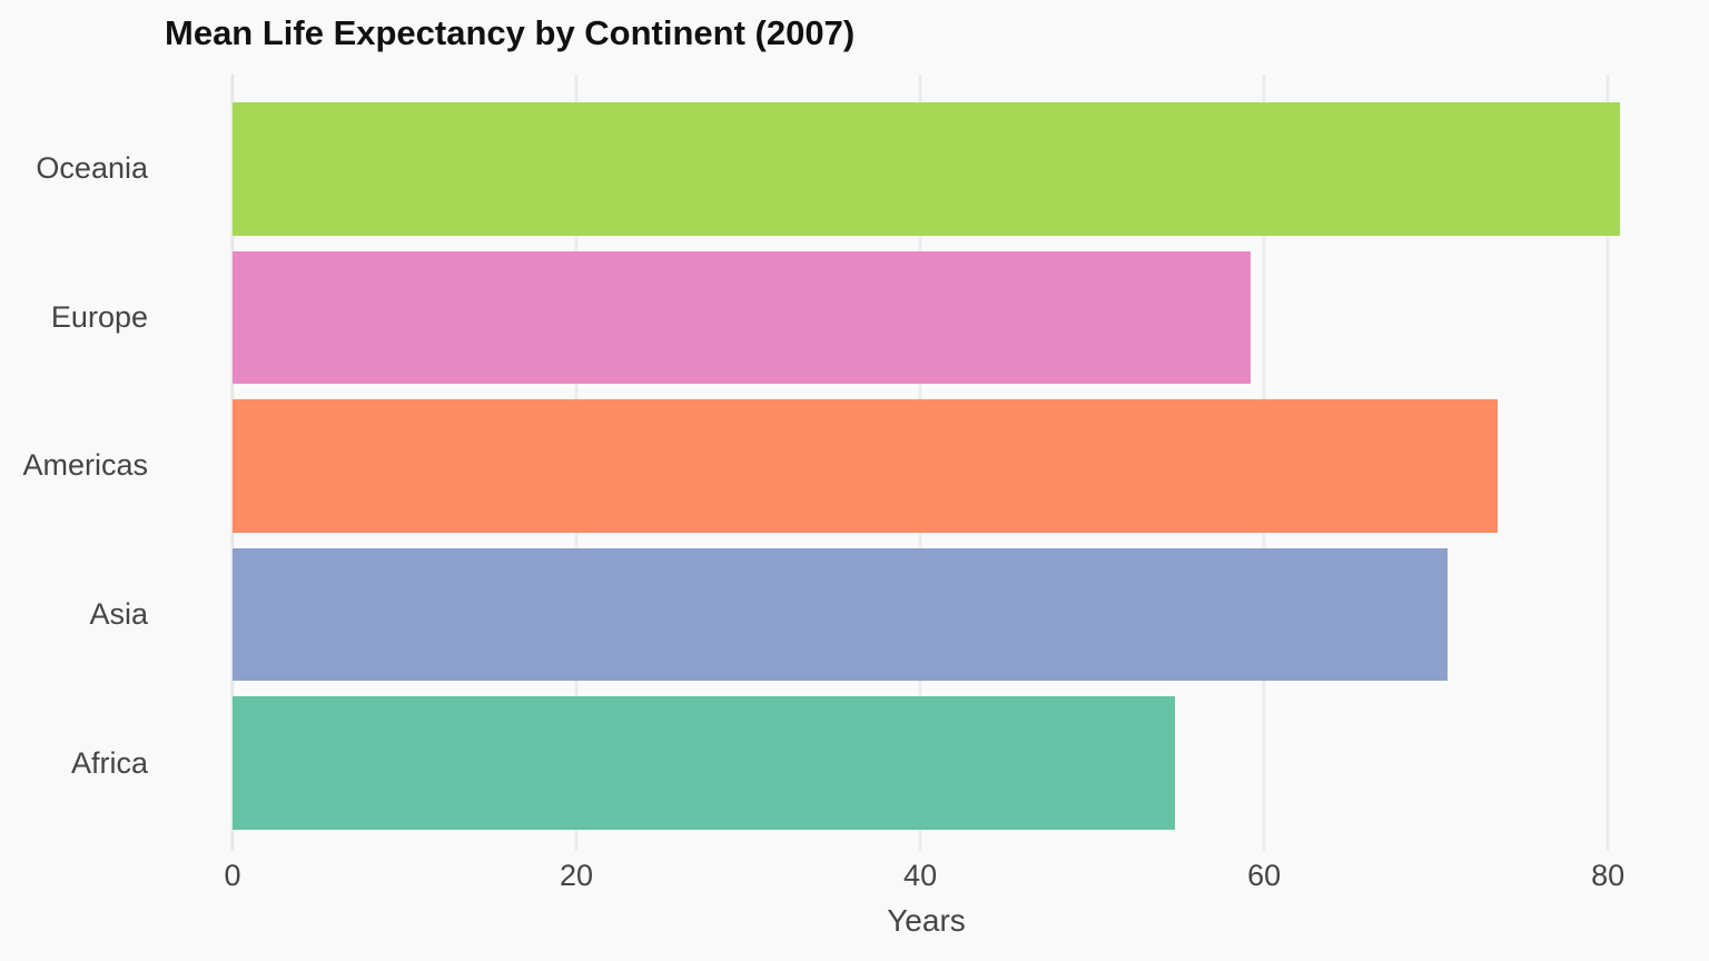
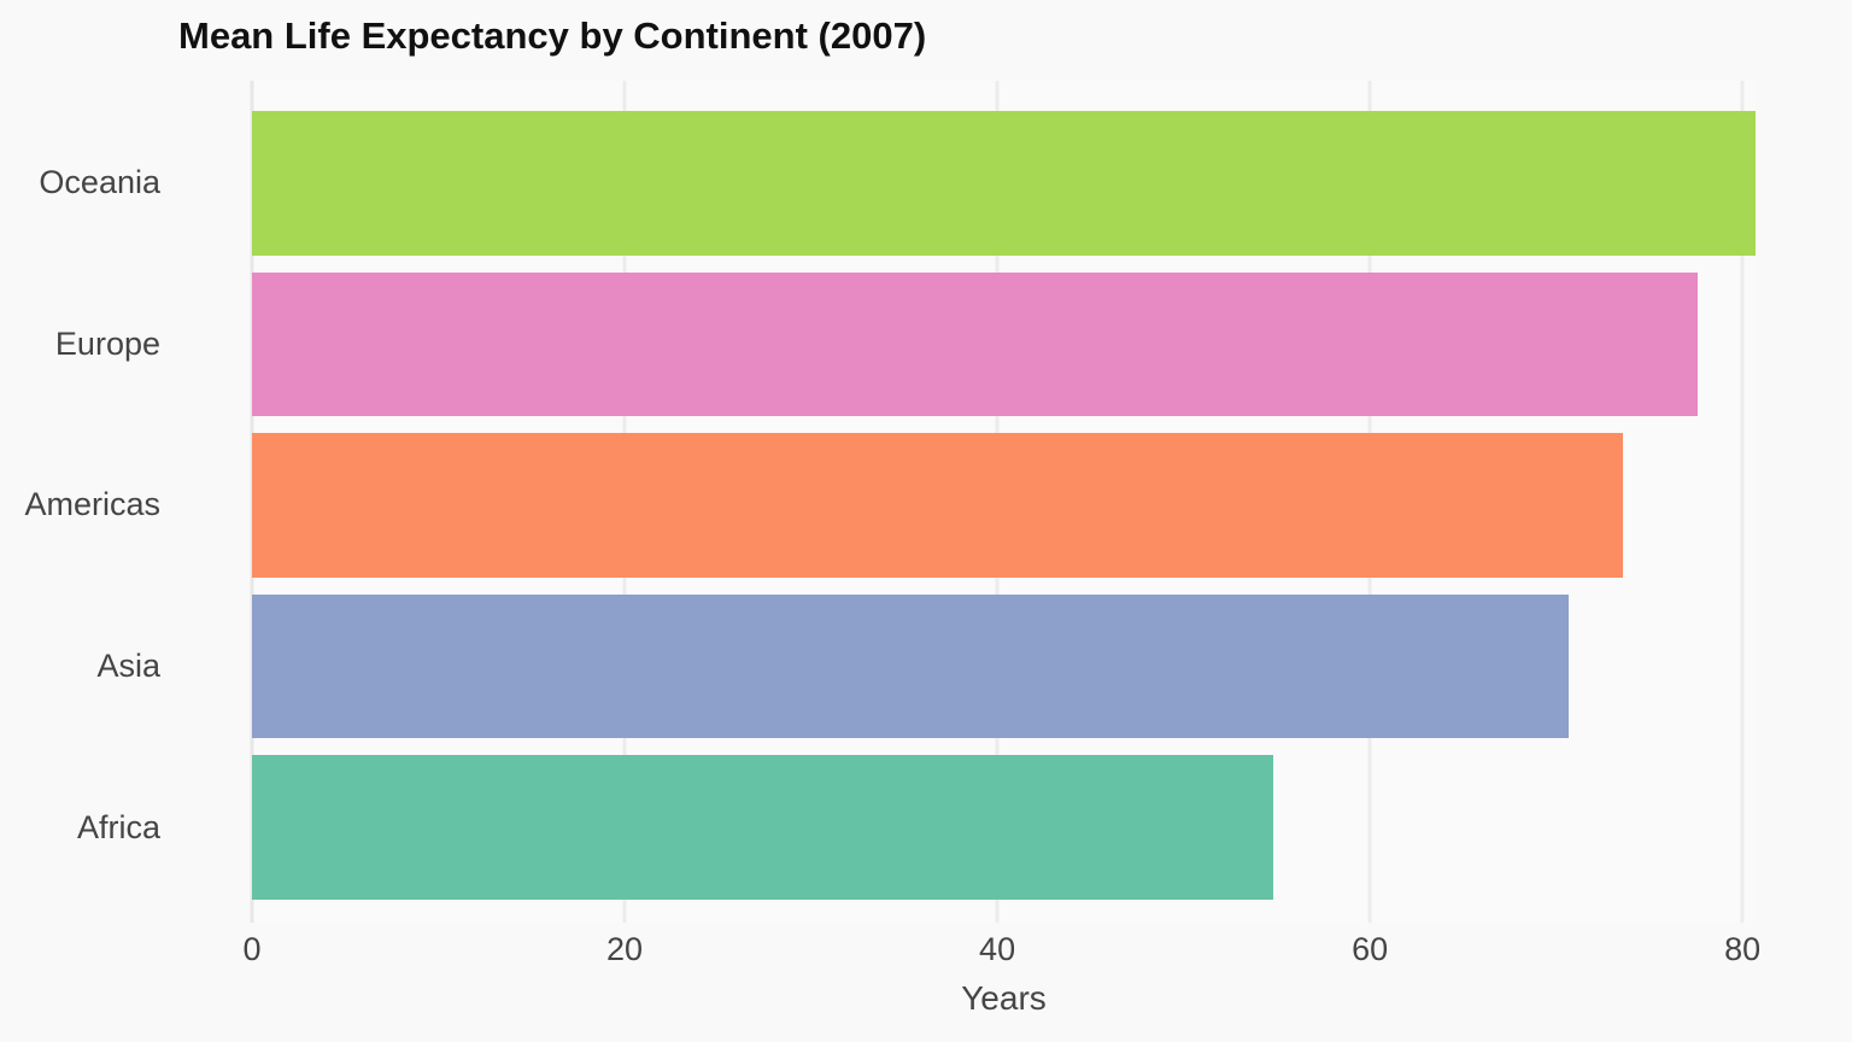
Europe: 59.2 -> 77.6
